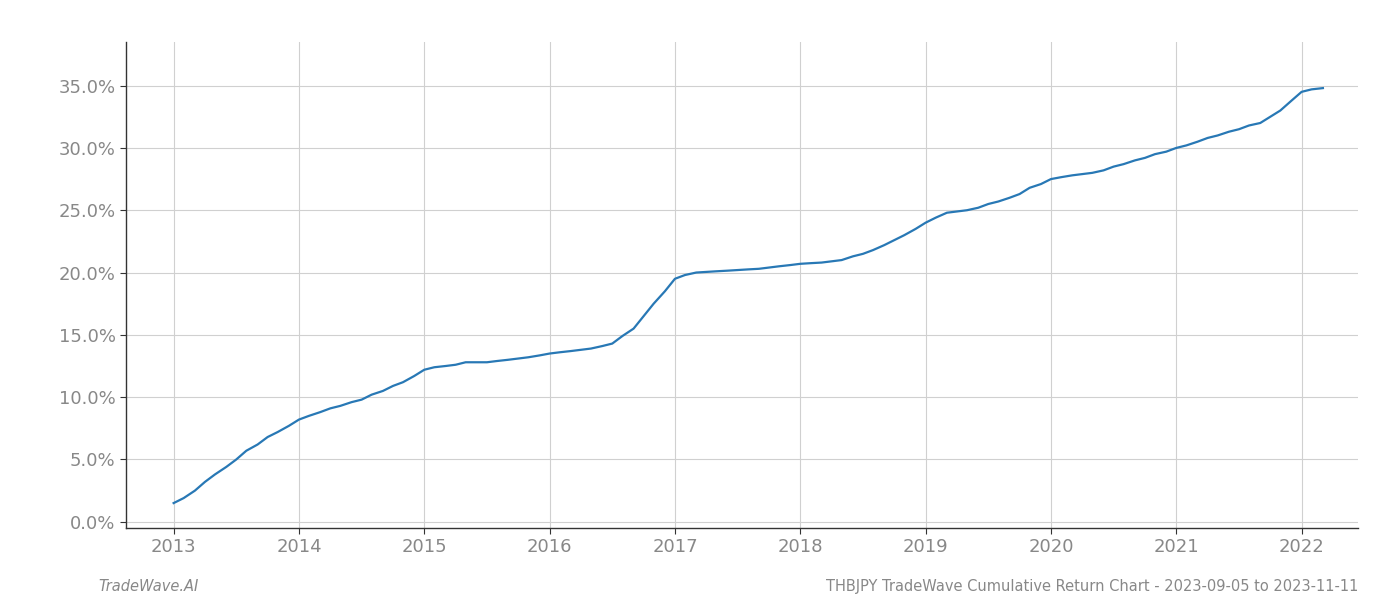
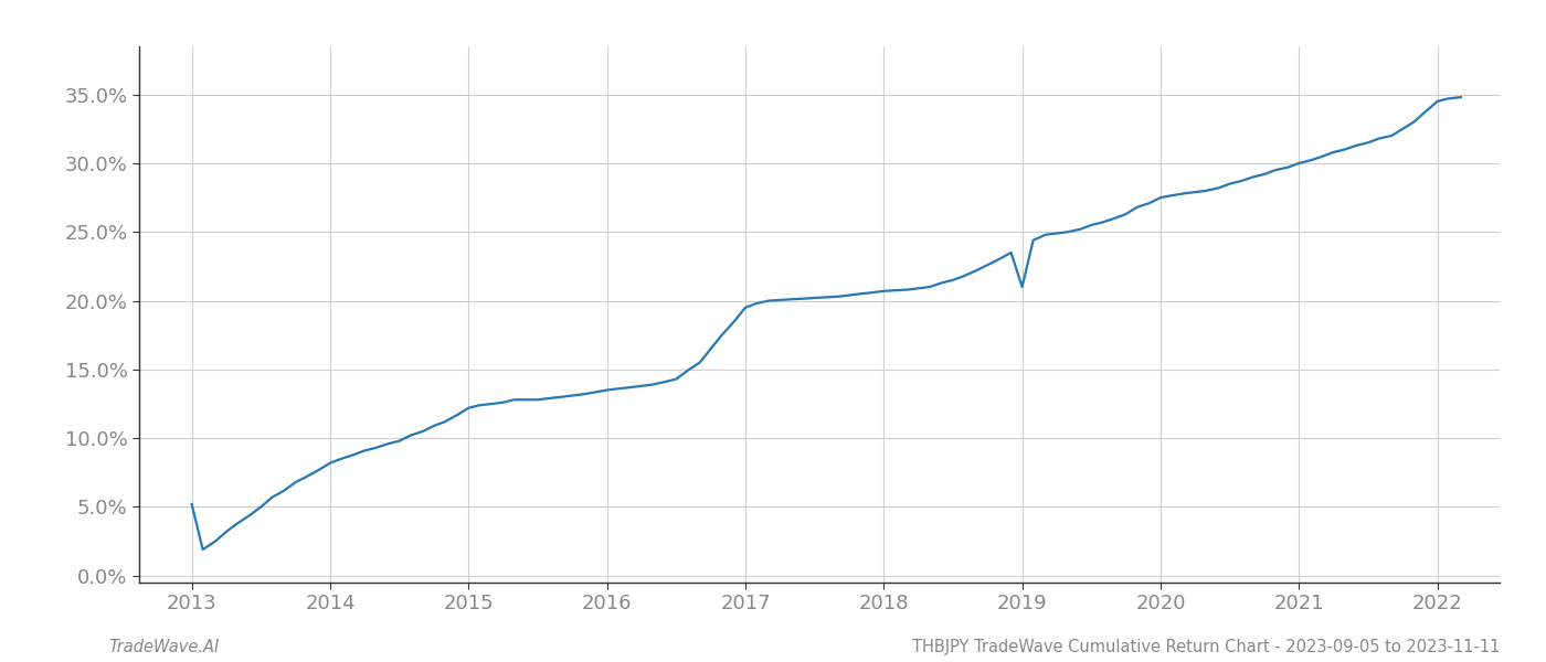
2013: 1.5% -> 5.2%
2019: 24.0% -> 21.0%
